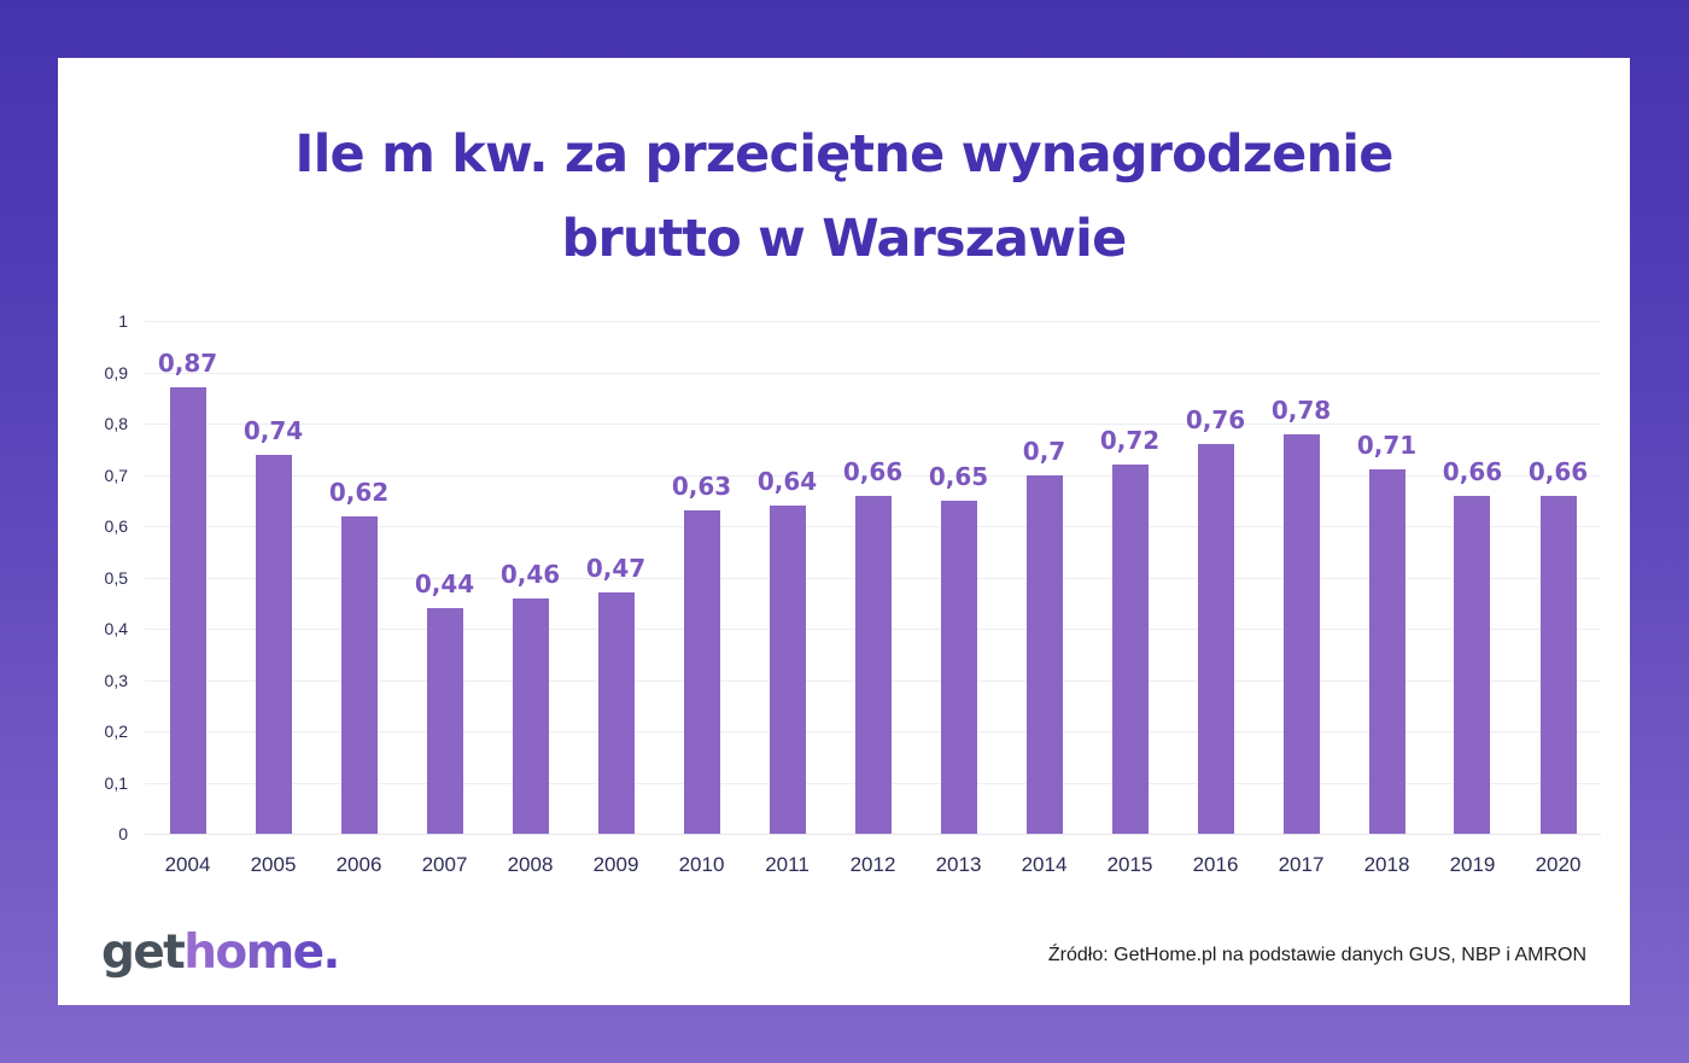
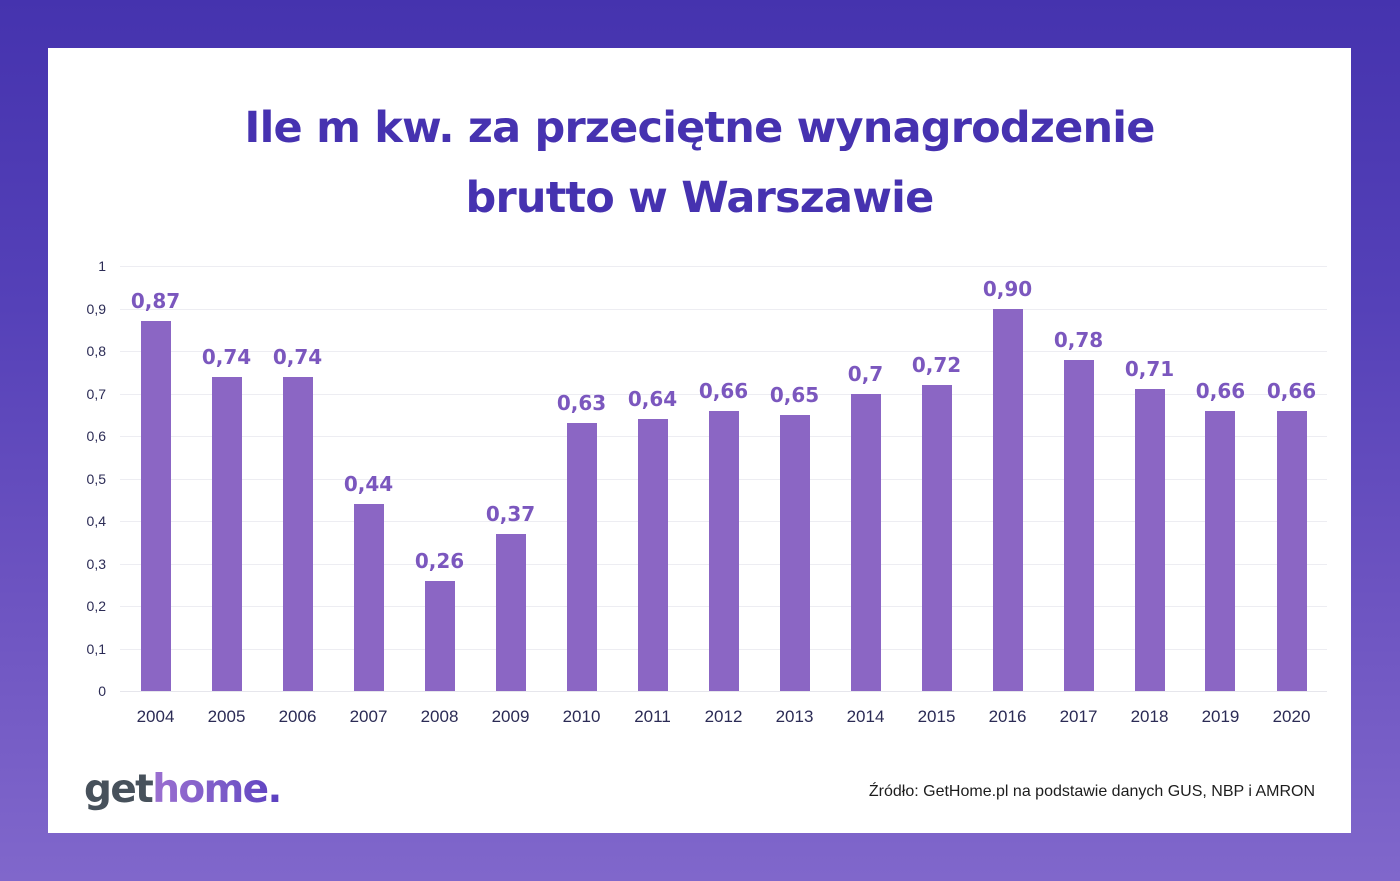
2006: 0,62 -> 0,74
2008: 0,46 -> 0,26
2009: 0,47 -> 0,37
2016: 0,76 -> 0,90
